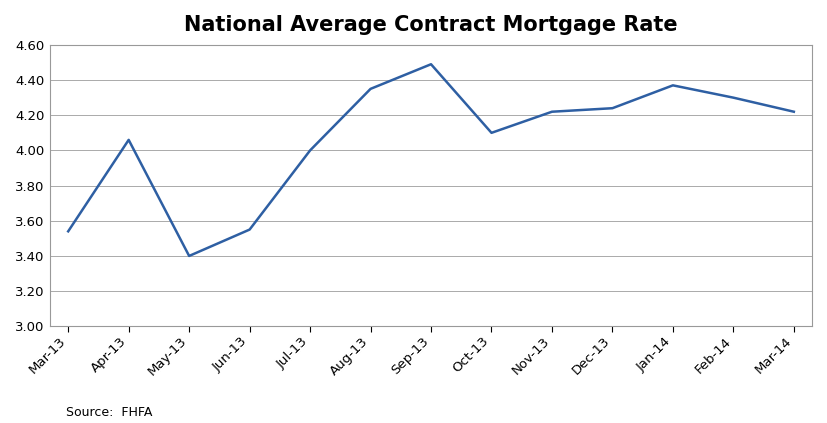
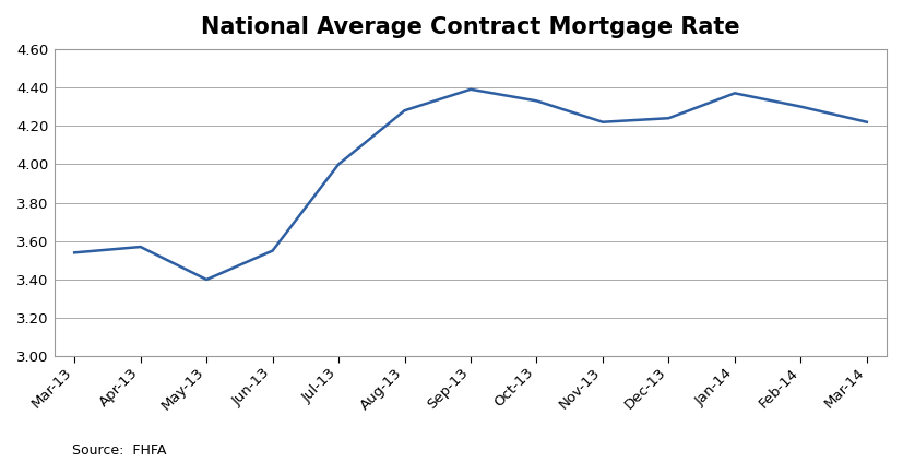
Apr-13: 4.06 -> 3.57
Aug-13: 4.35 -> 4.28
Sep-13: 4.49 -> 4.39
Oct-13: 4.10 -> 4.33
